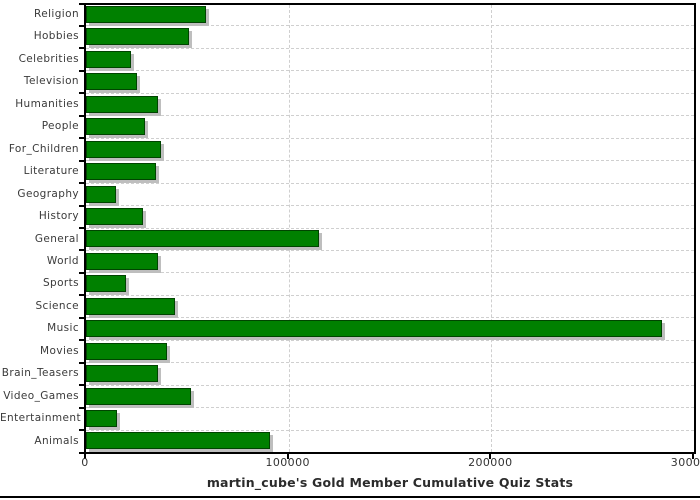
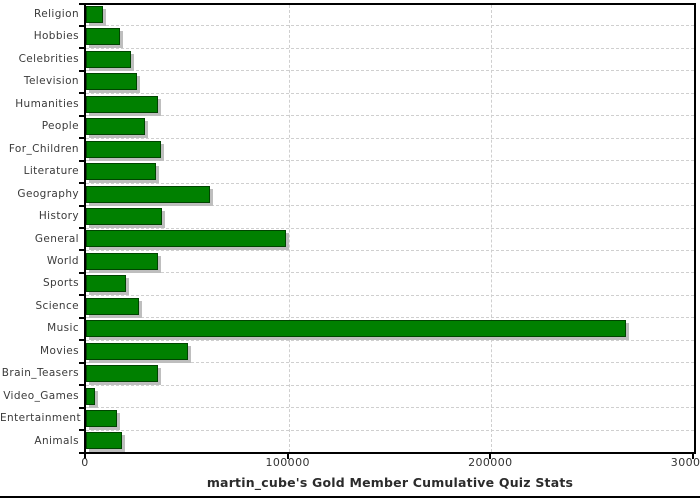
Religion: 59000 -> 8000
Hobbies: 51000 -> 17000
Geography: 15000 -> 61000
History: 28000 -> 38000
General: 115000 -> 99000
Science: 44000 -> 26000
Music: 284000 -> 266000
Movies: 40000 -> 50000
Video_Games: 52000 -> 4000
Animals: 91000 -> 18000
